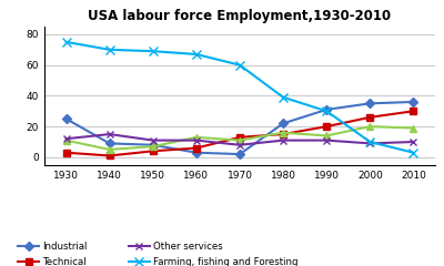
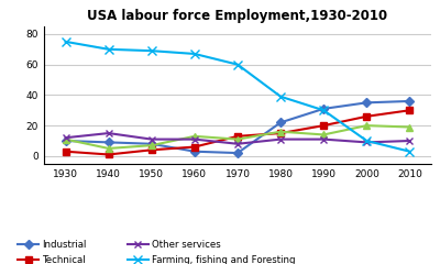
Industrial/1930: 25 -> 10
